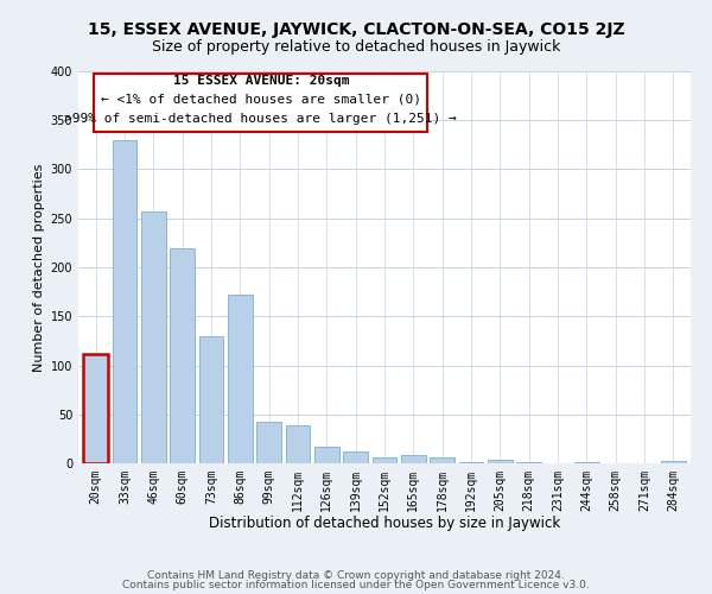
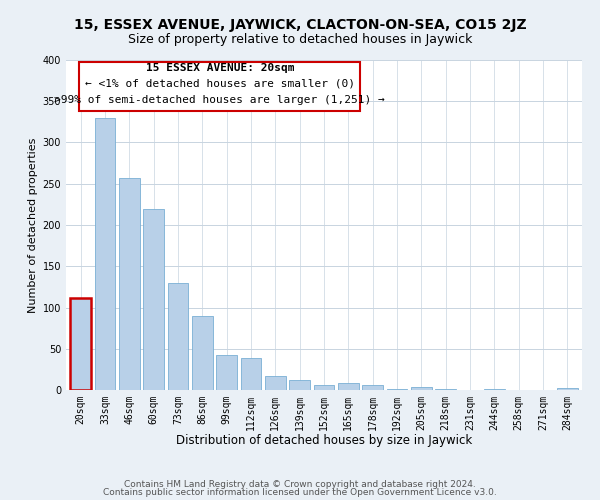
86sqm: 172 -> 90
